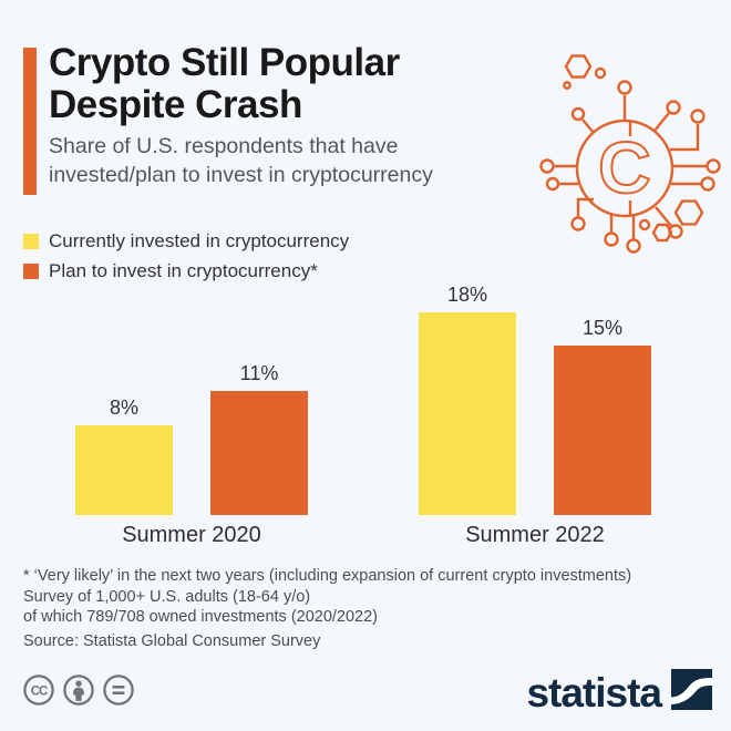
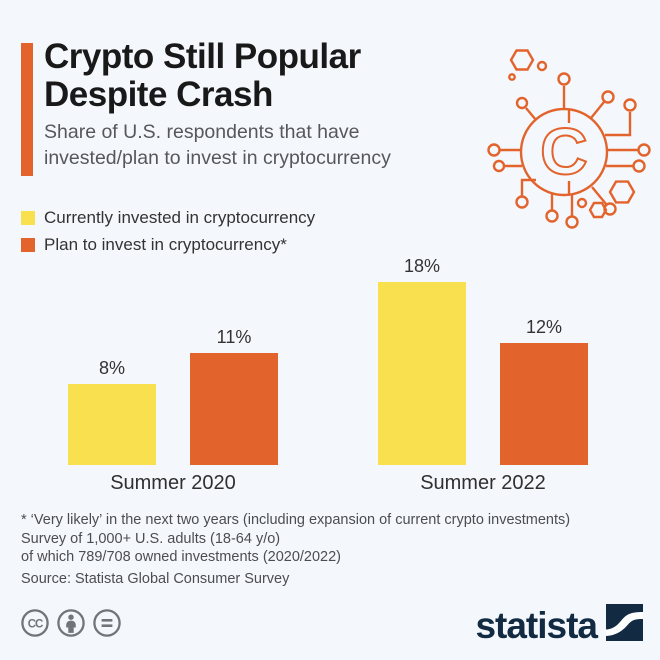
Plan to invest in cryptocurrency*/Summer 2022: 15% -> 12%
